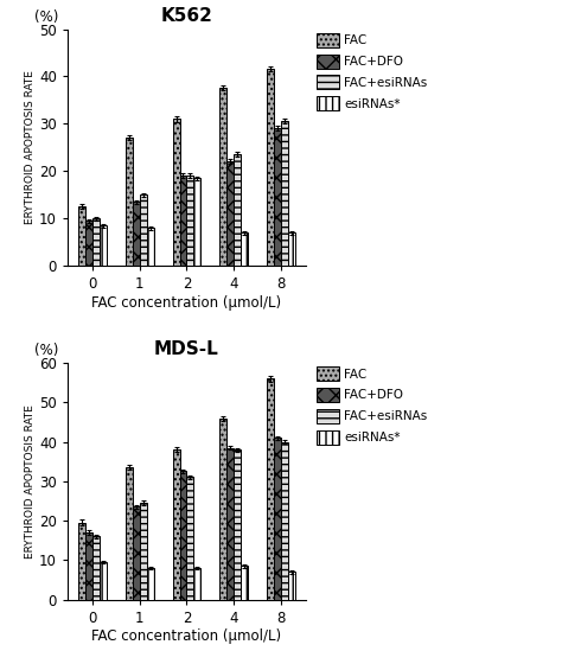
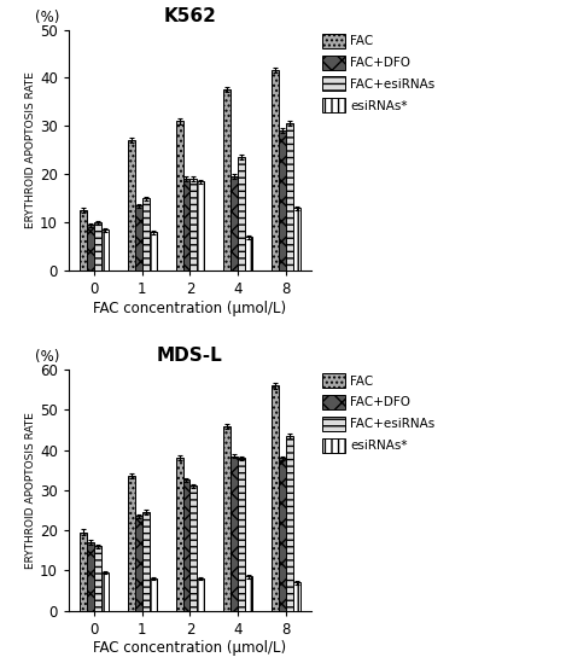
K562/FAC+DFO/4: 22.0 -> 19.5
K562/esiRNAs*/8: 7.0 -> 13.0
MDS-L/FAC+DFO/8: 41.0 -> 38.0
MDS-L/FAC+esiRNAs/8: 40.0 -> 43.5
